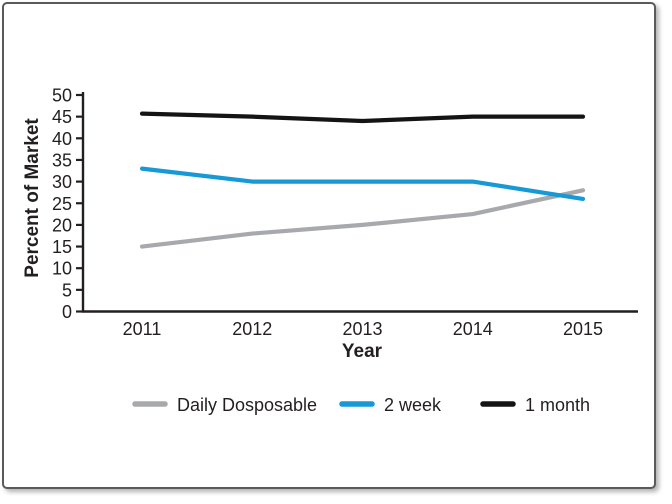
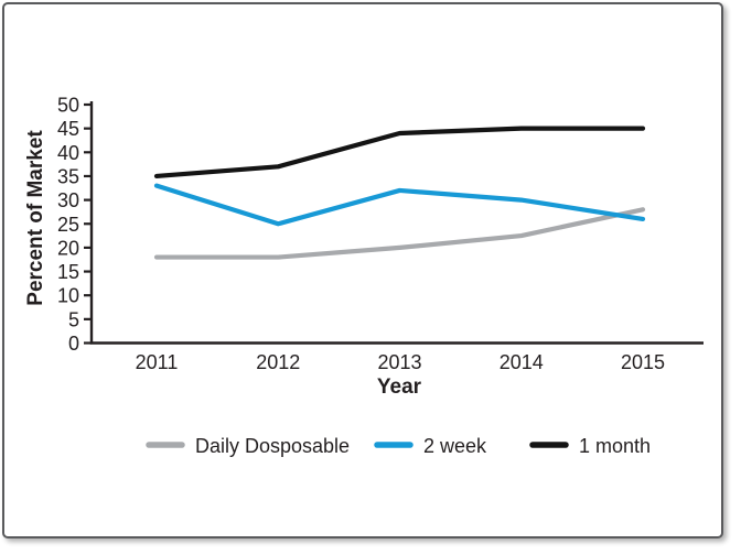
Daily Dosposable/2011: 15 -> 18
1 month/2011: 46 -> 35
2 week/2012: 30 -> 25
1 month/2012: 45 -> 37
2 week/2013: 30 -> 32
